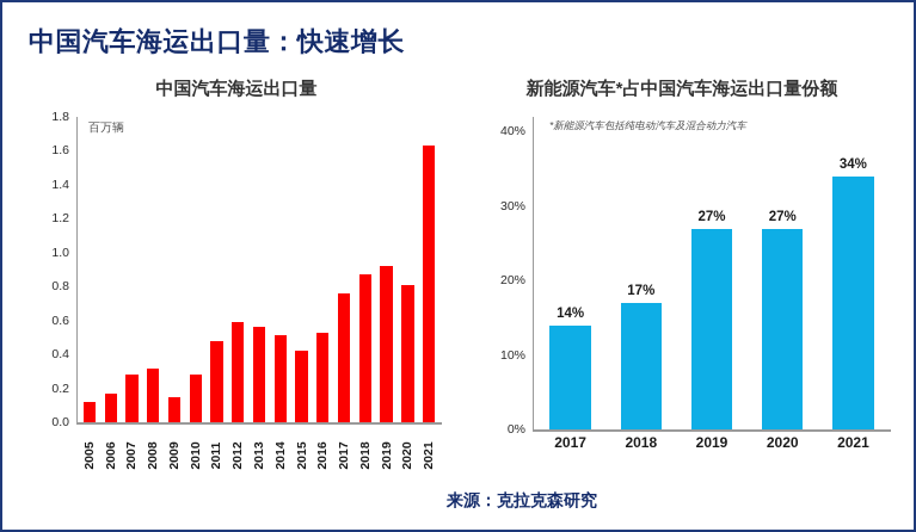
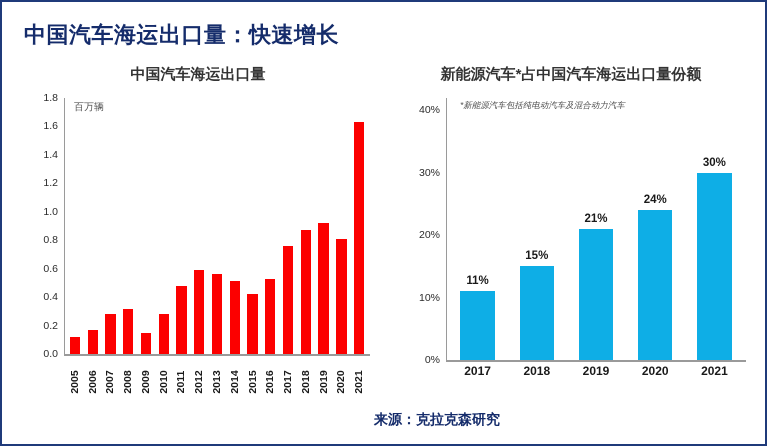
新能源汽车*占中国汽车海运出口量份额/2017: 14% -> 11%
新能源汽车*占中国汽车海运出口量份额/2018: 17% -> 15%
新能源汽车*占中国汽车海运出口量份额/2019: 27% -> 21%
新能源汽车*占中国汽车海运出口量份额/2020: 27% -> 24%
新能源汽车*占中国汽车海运出口量份额/2021: 34% -> 30%
